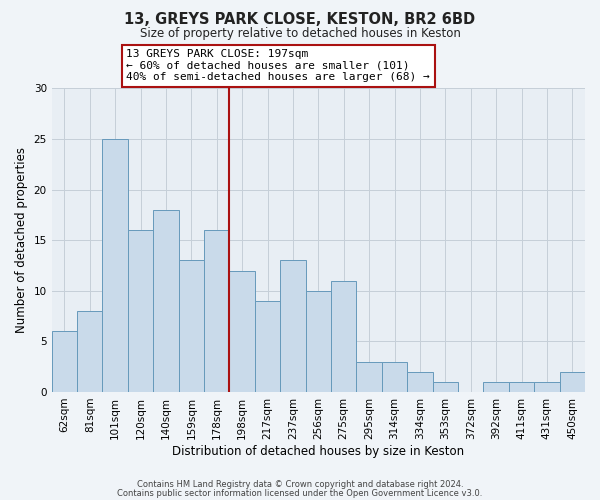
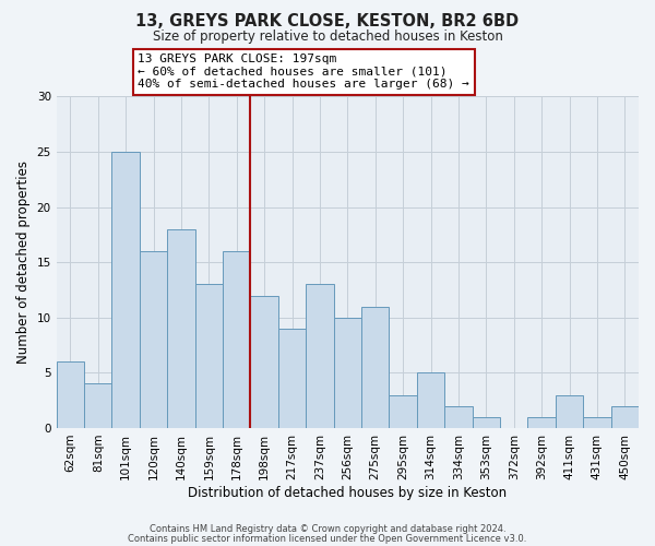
81sqm: 8 -> 4
314sqm: 3 -> 5
411sqm: 1 -> 3
